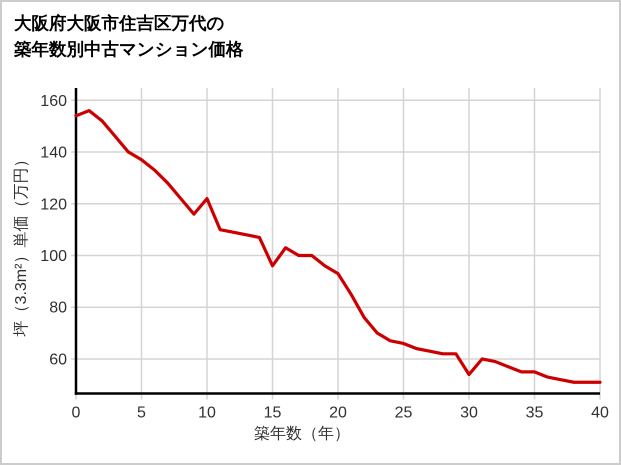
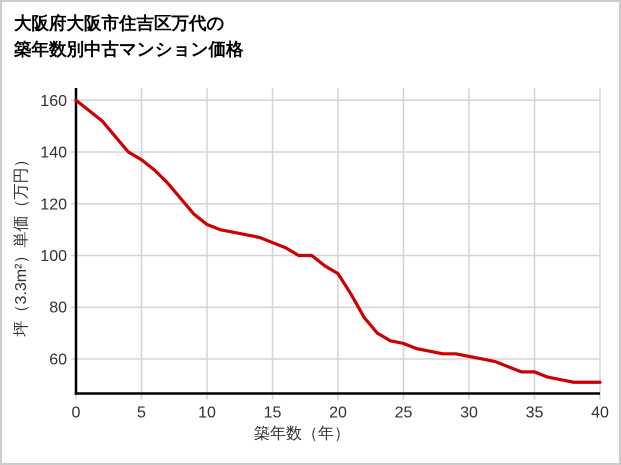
0: 154 -> 160
10: 122 -> 112
15: 96 -> 105
30: 54 -> 61
